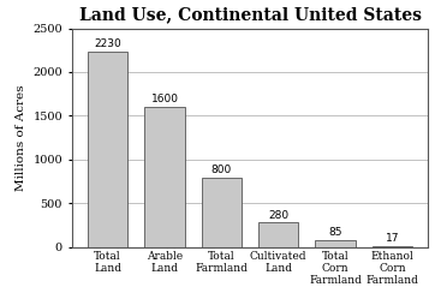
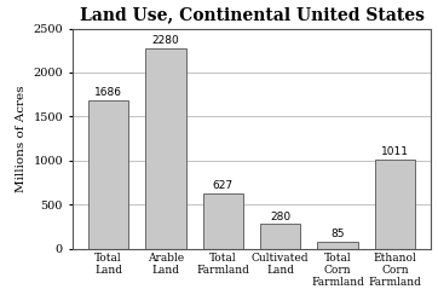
Total Land: 2230 -> 1686
Arable Land: 1600 -> 2280
Total Farmland: 800 -> 627
Ethanol Corn Farmland: 17 -> 1011
